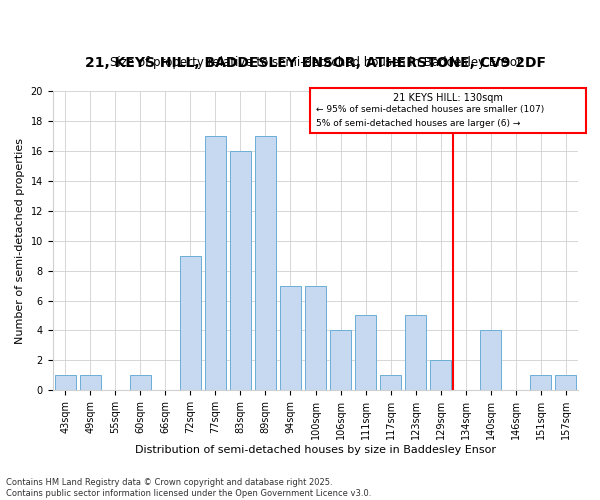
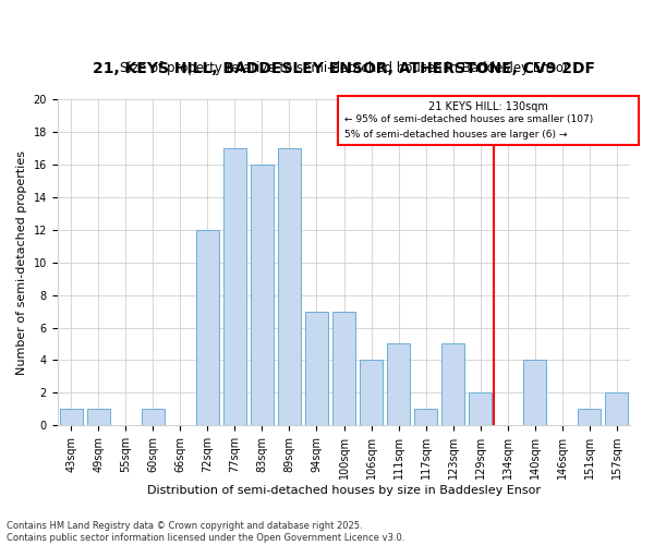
72sqm: 9 -> 12
157sqm: 1 -> 2
